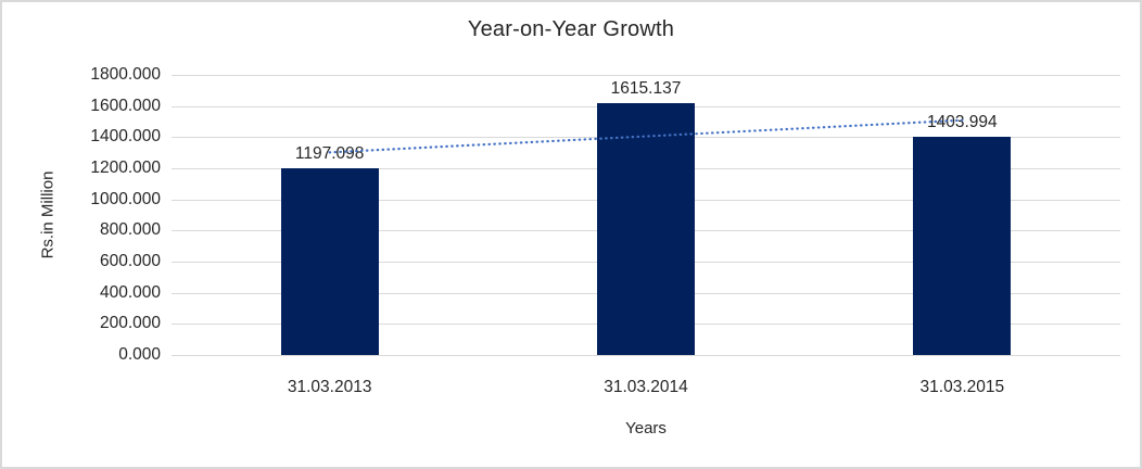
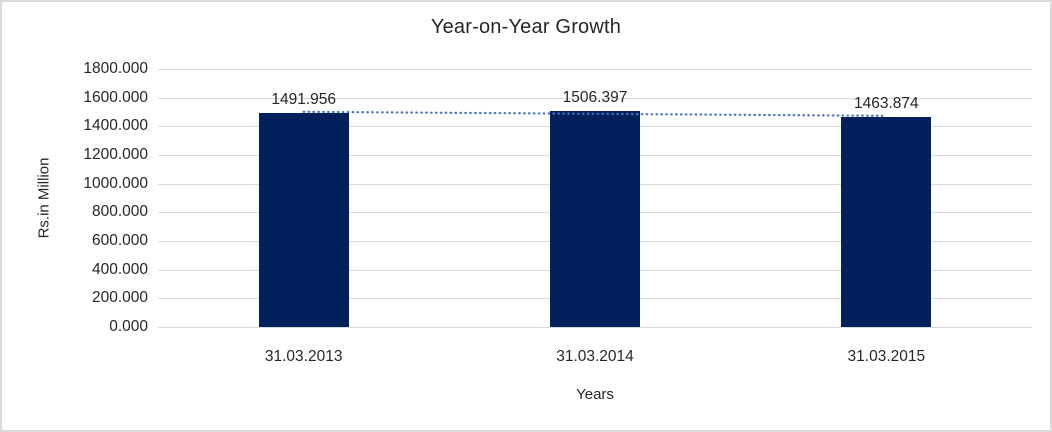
31.03.2013: 1197.098 -> 1491.956
31.03.2014: 1615.137 -> 1506.397
31.03.2015: 1403.994 -> 1463.874
